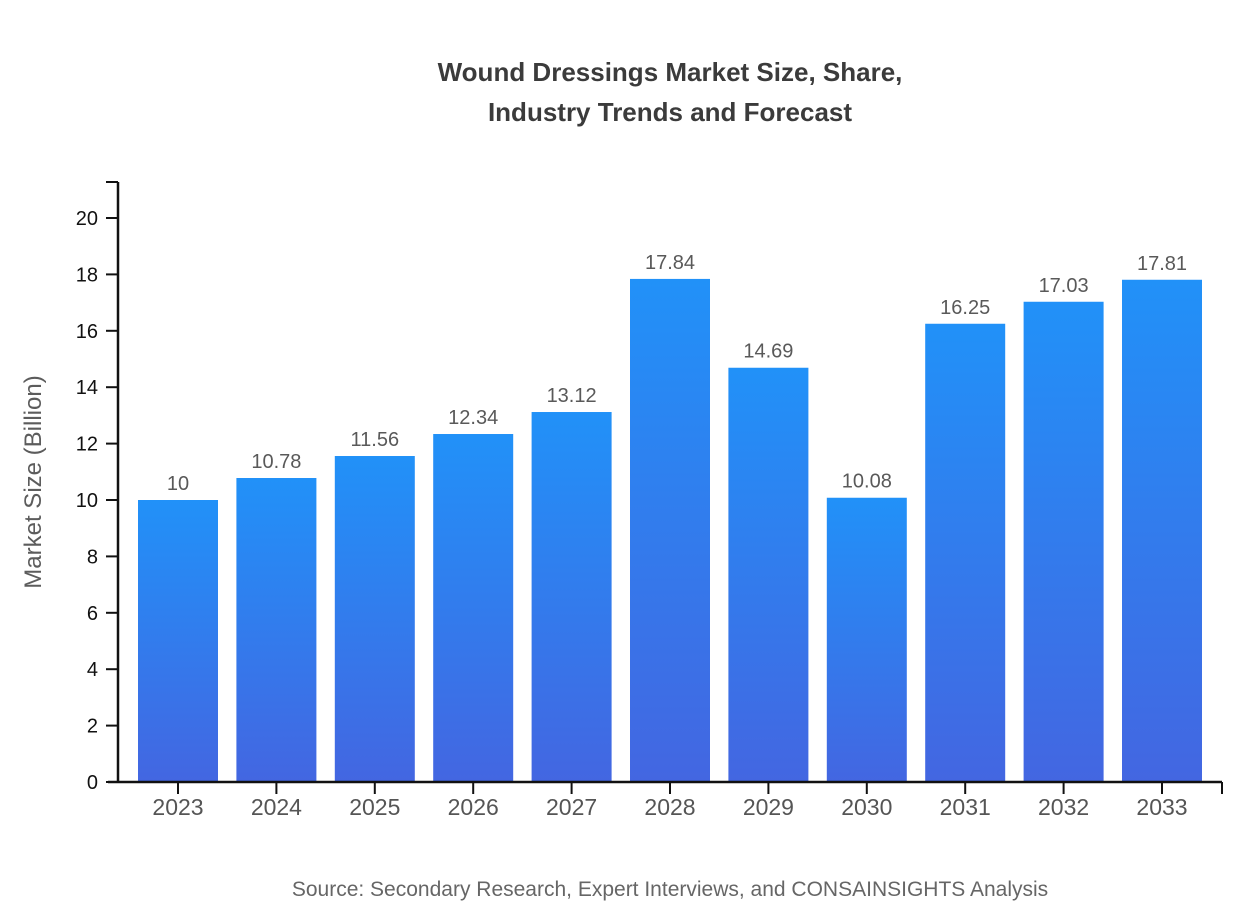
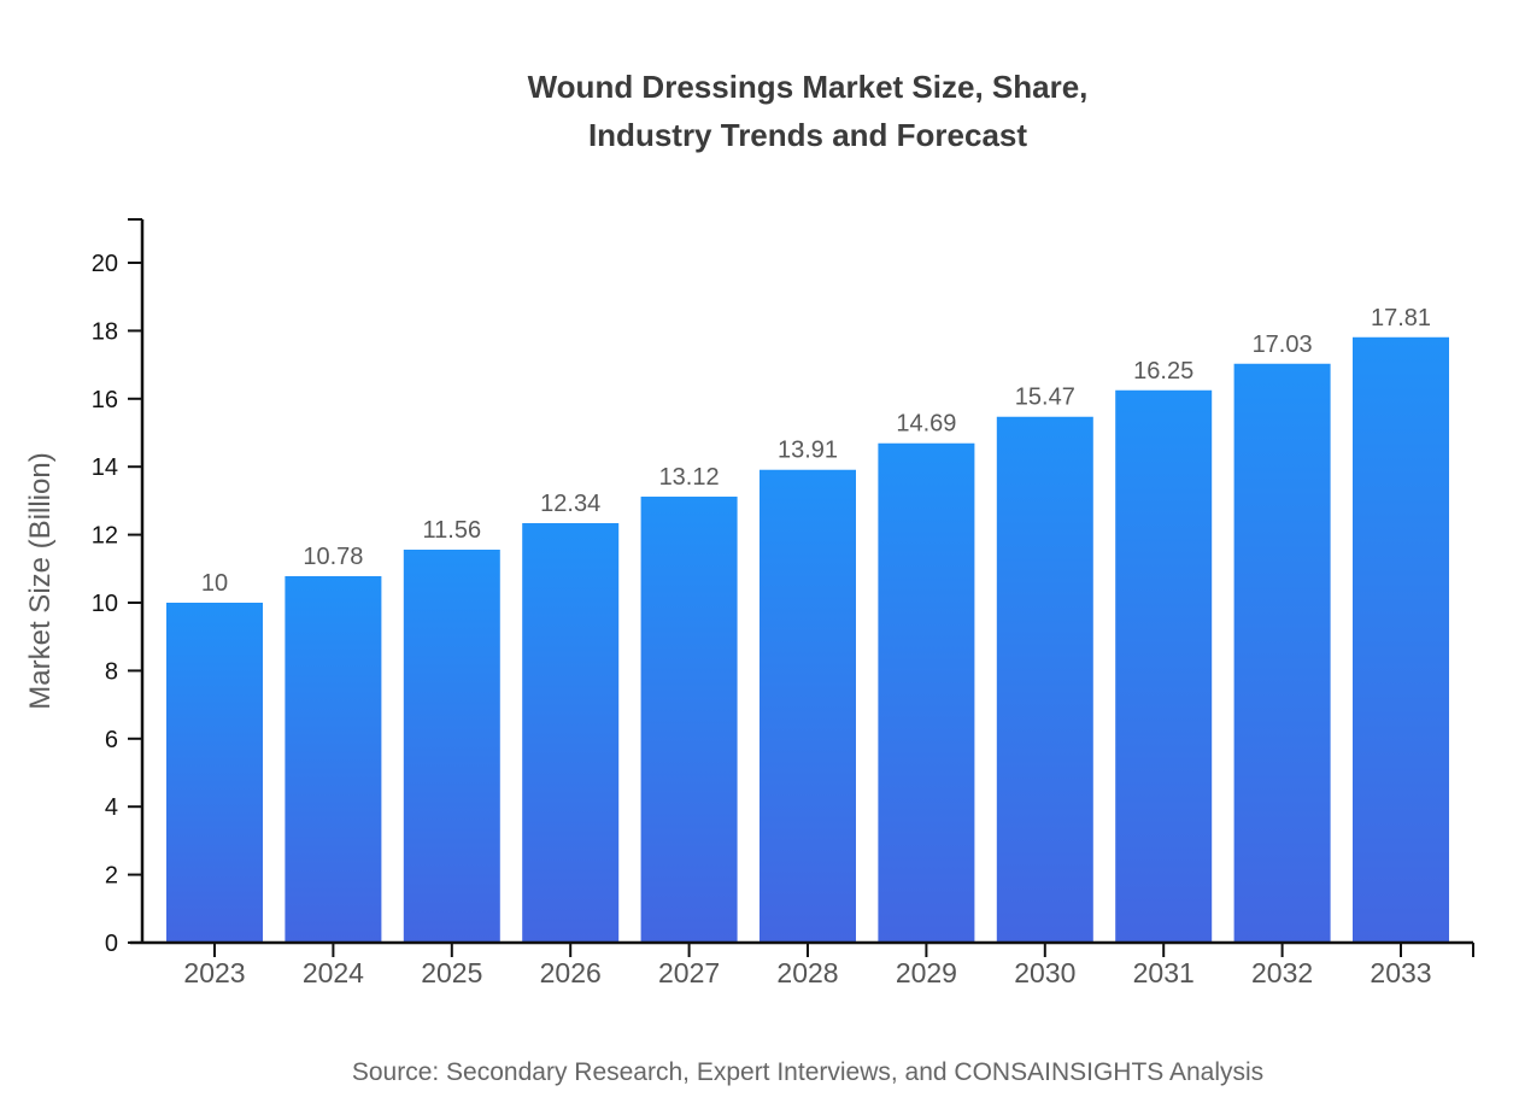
2028: 17.84 -> 13.91
2030: 10.08 -> 15.47
